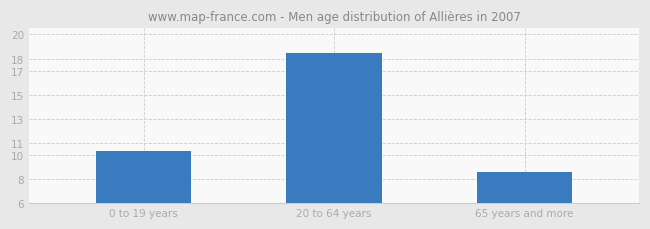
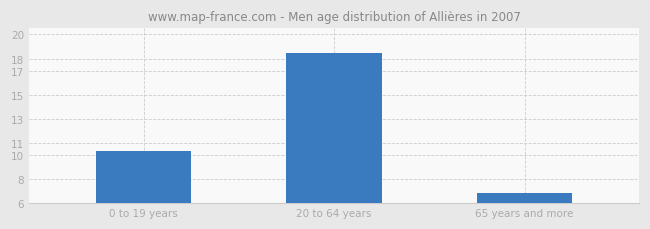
65 years and more: 8.6 -> 6.8
